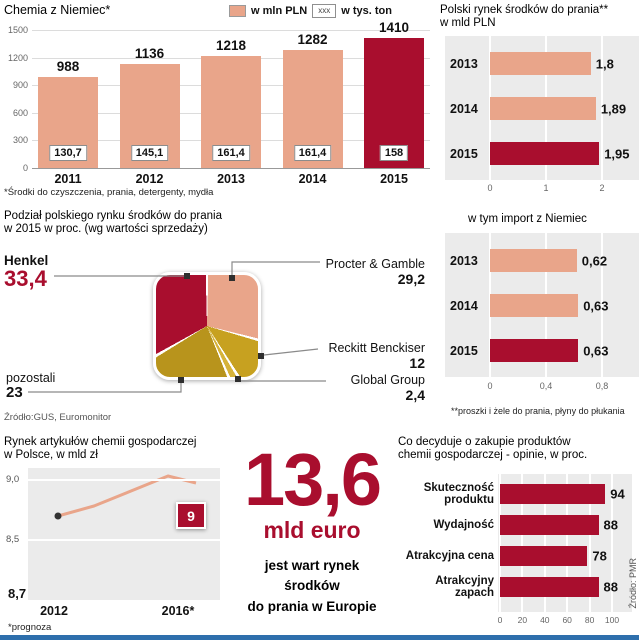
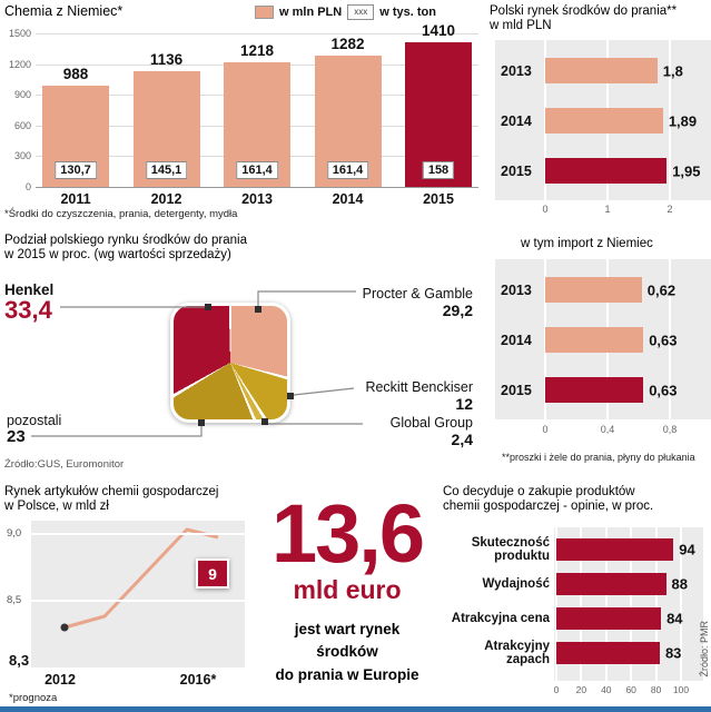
Rynek artykułów chemii gospodarczej/2012: 8,7 -> 8,3
Co decyduje o zakupie produktów/Atrakcyjna cena: 78 -> 84
Co decyduje o zakupie produktów/Atrakcyjny zapach: 88 -> 83
